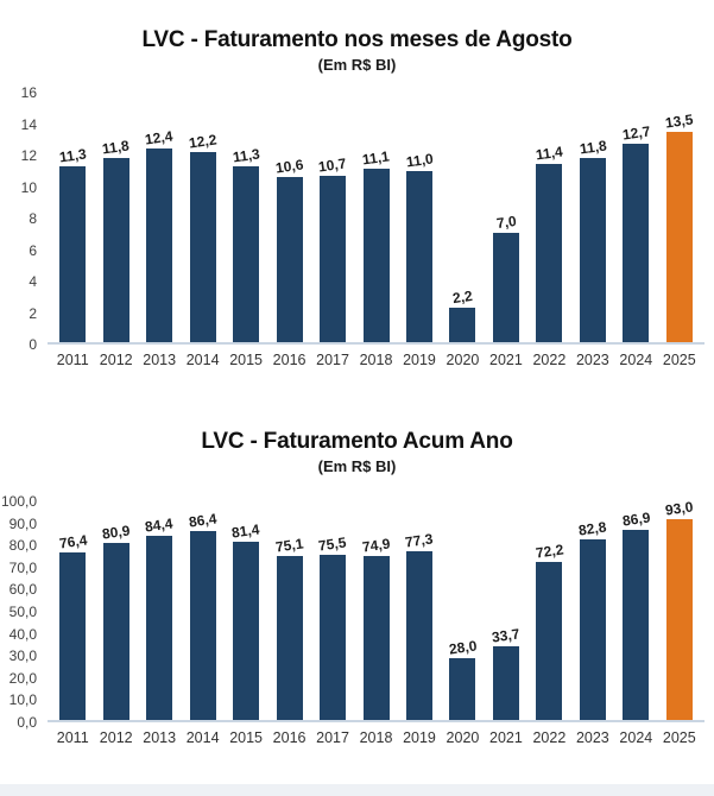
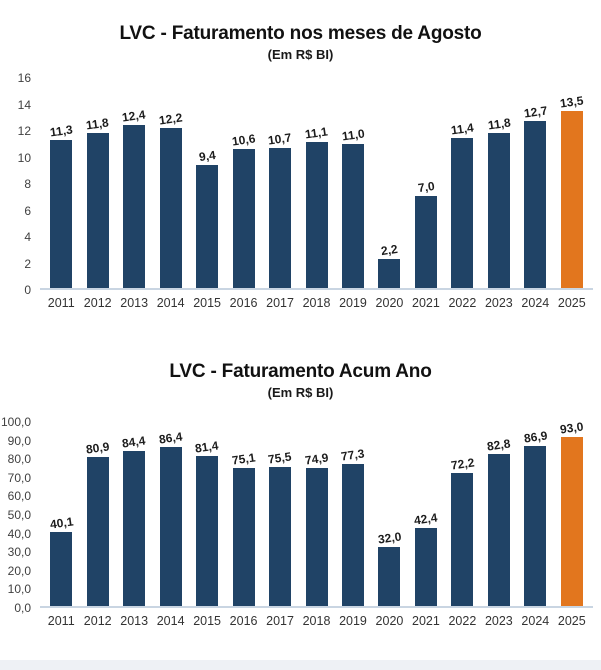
LVC - Faturamento nos meses de Agosto/2015: 11,3 -> 9,4
LVC - Faturamento Acum Ano/2011: 76,4 -> 40,1
LVC - Faturamento Acum Ano/2020: 28,0 -> 32,0
LVC - Faturamento Acum Ano/2021: 33,7 -> 42,4
